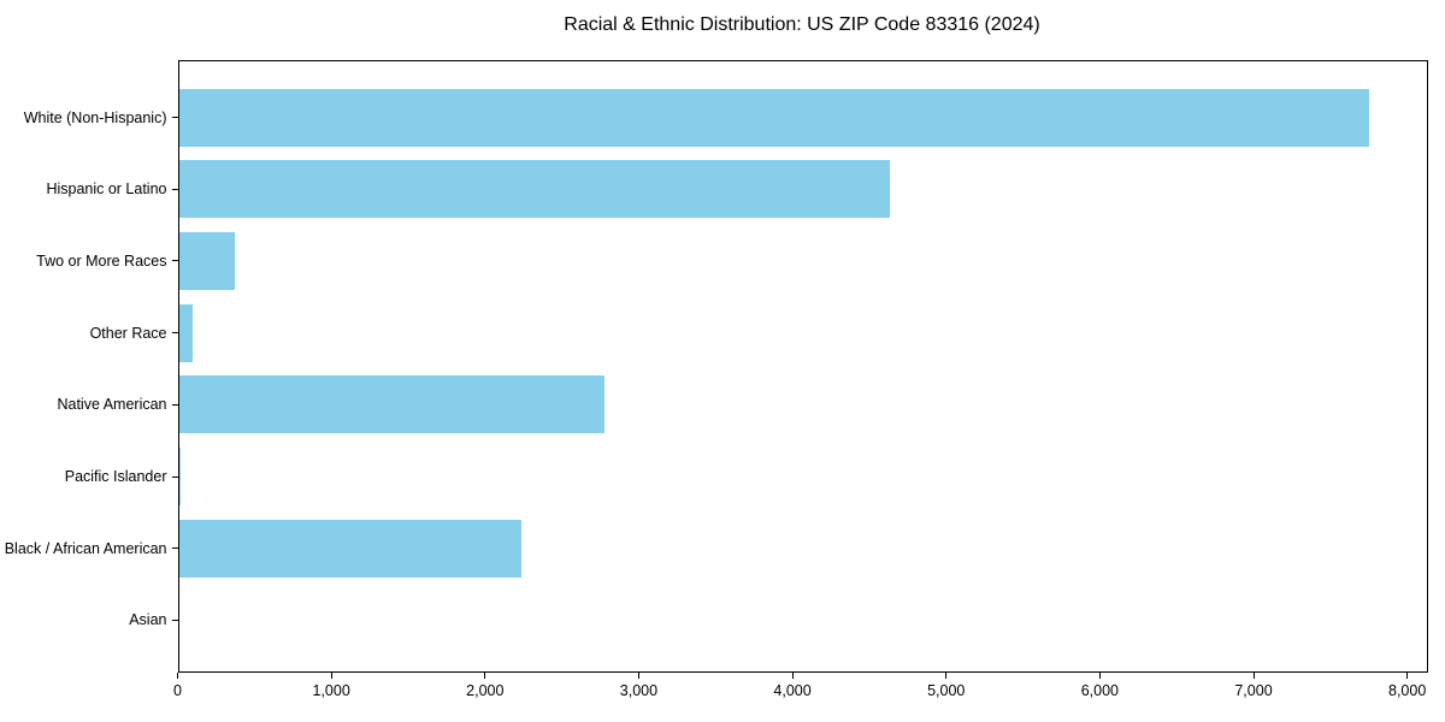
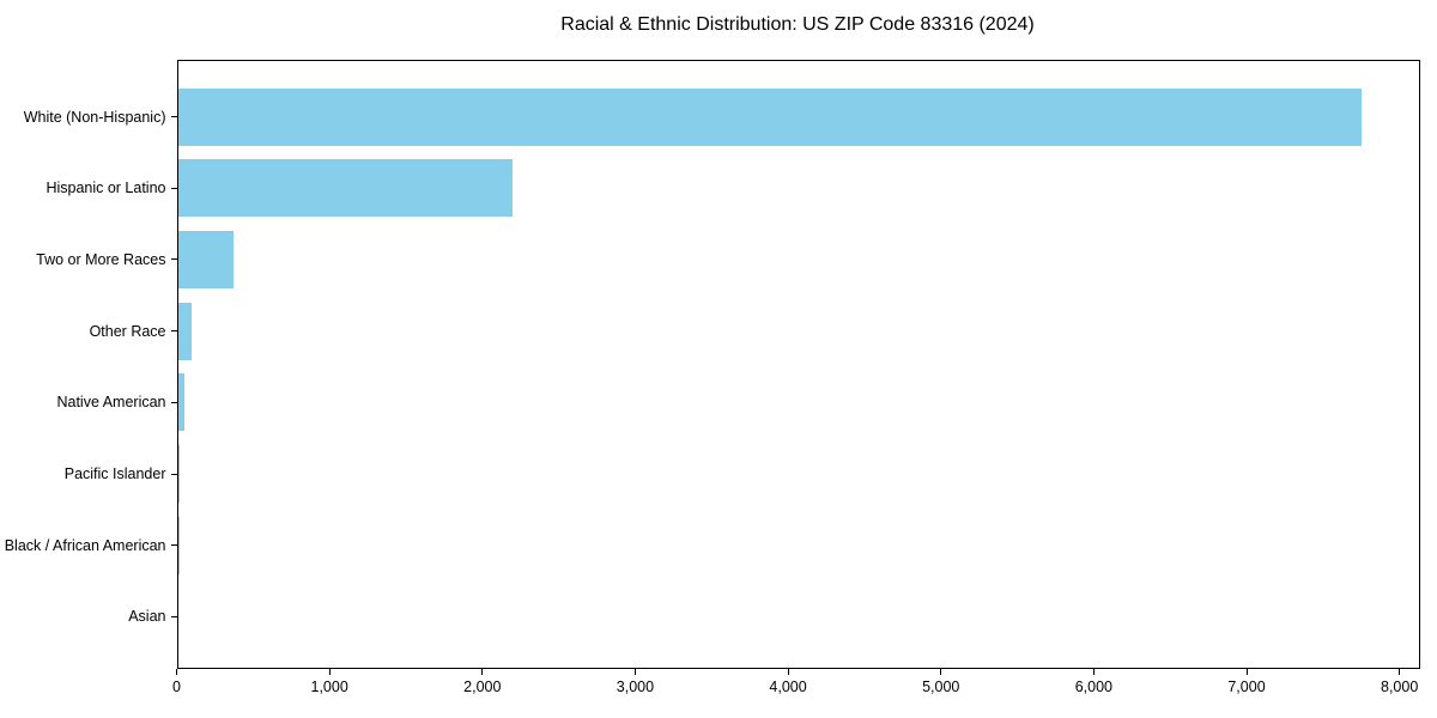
Hispanic or Latino: 4630 -> 2190
Native American: 2770 -> 50
Black / African American: 2230 -> 10
